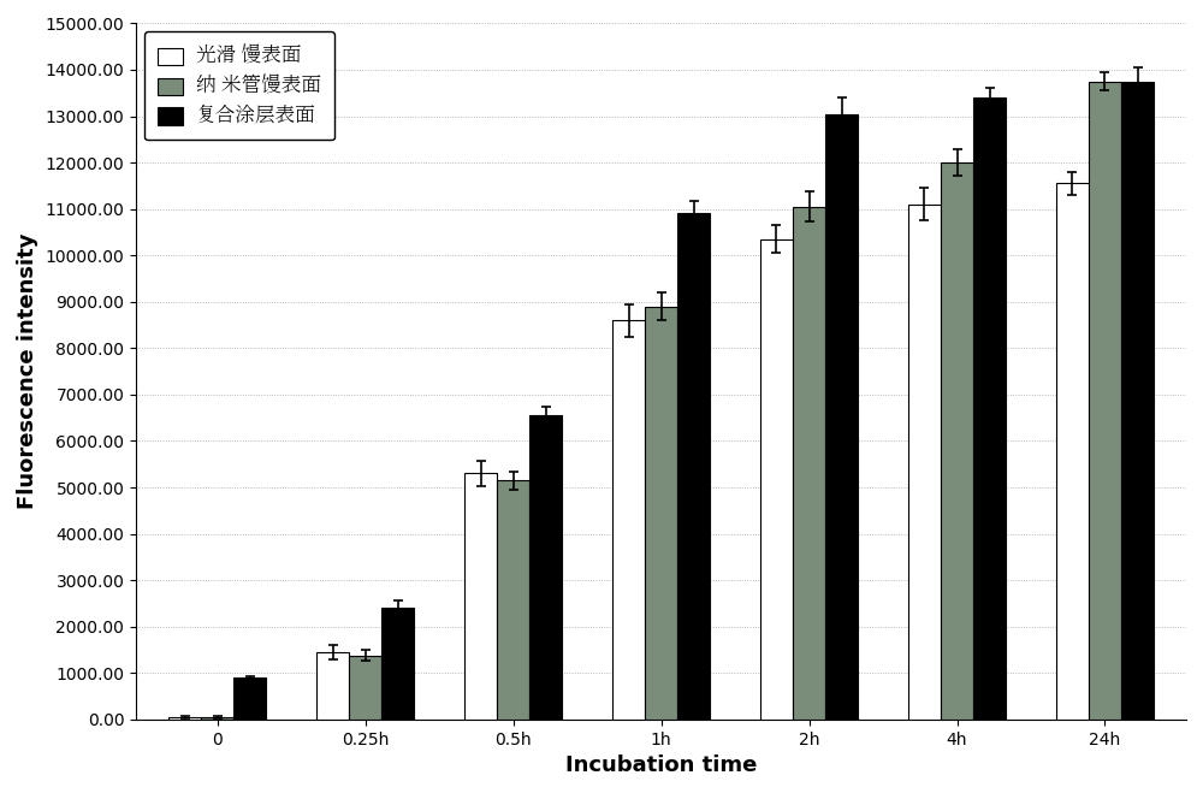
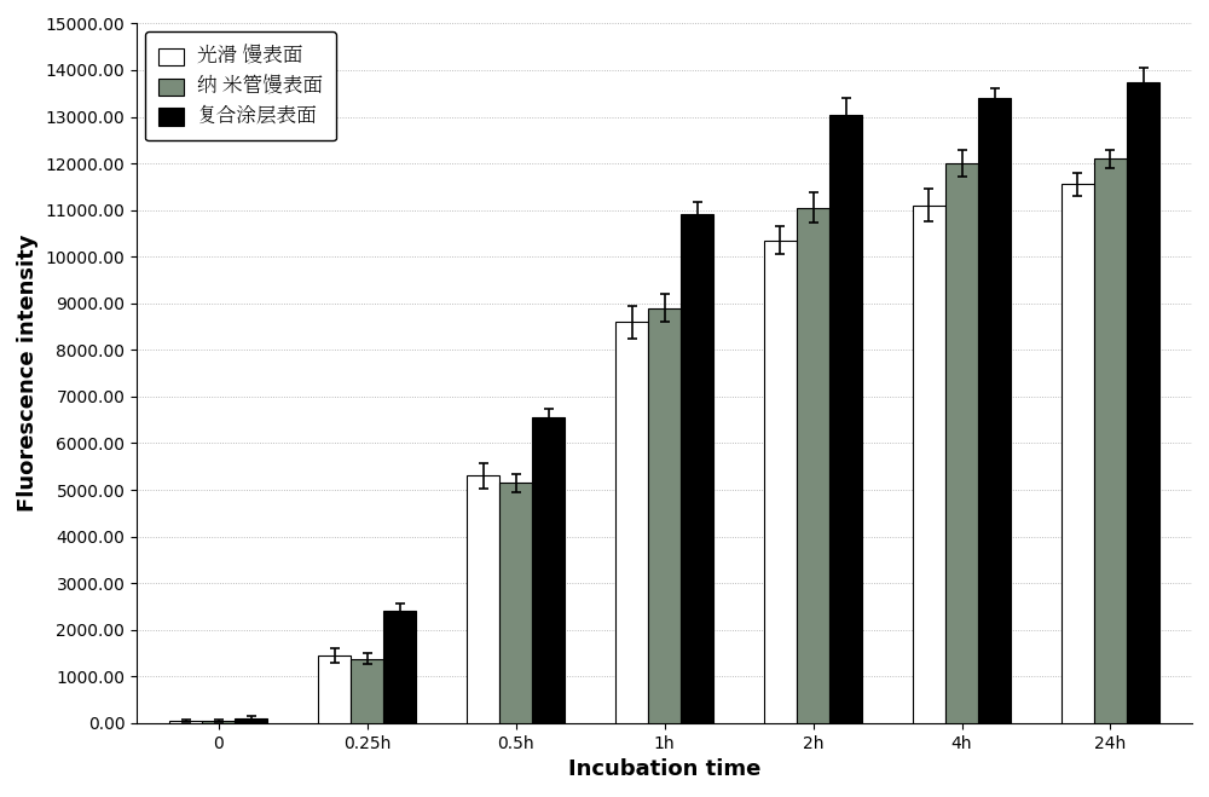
复合涂层表面/0: 900 -> 100
纳 米管馒表面/24h: 13750 -> 12100
